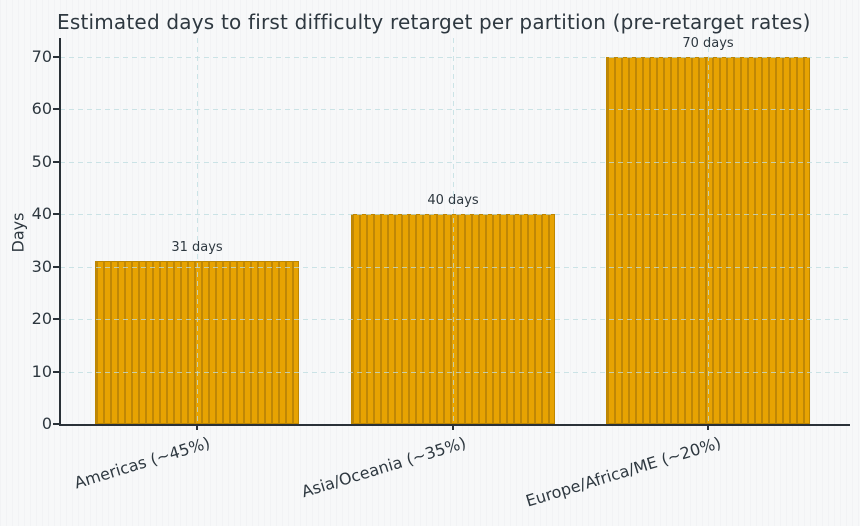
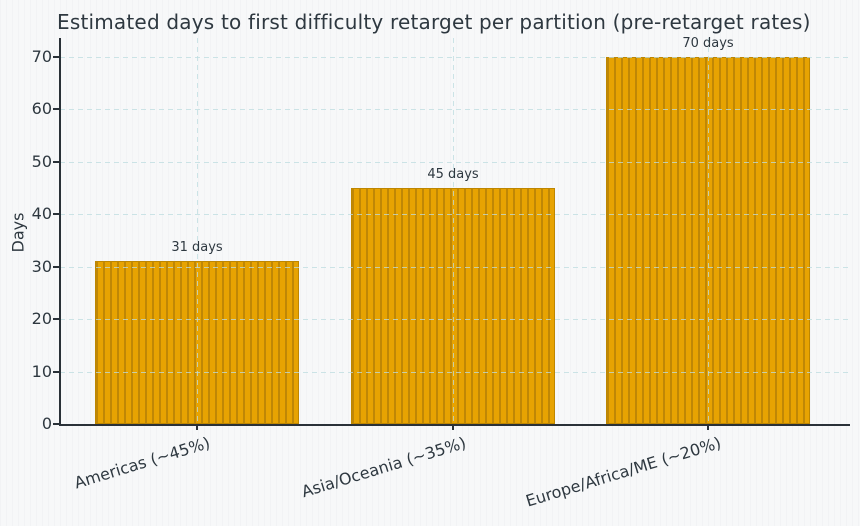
Asia/Oceania (~35%): 40 -> 45
